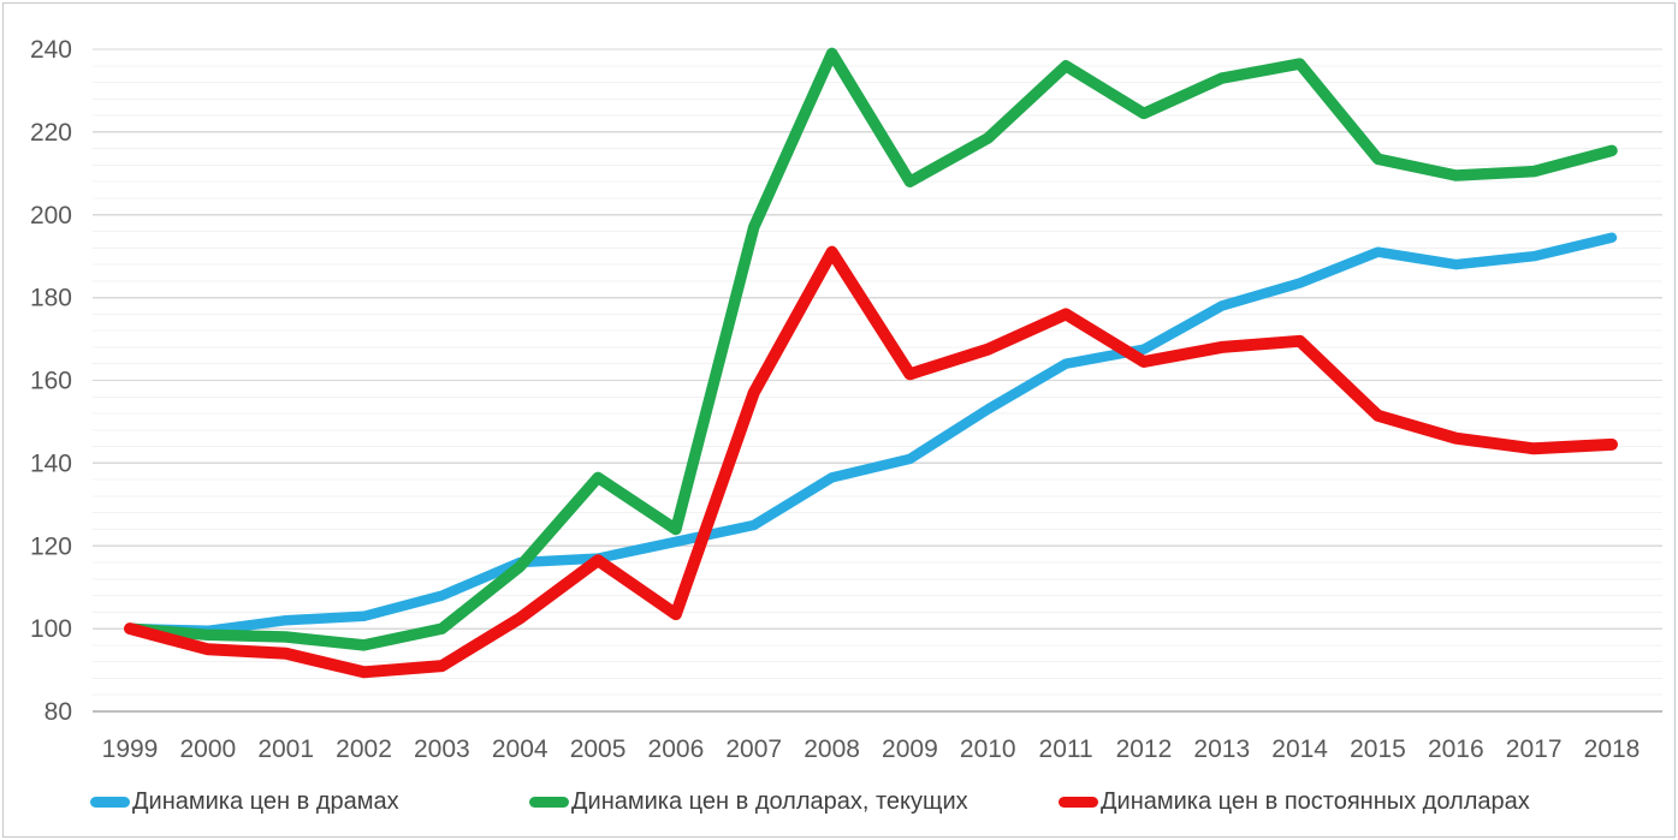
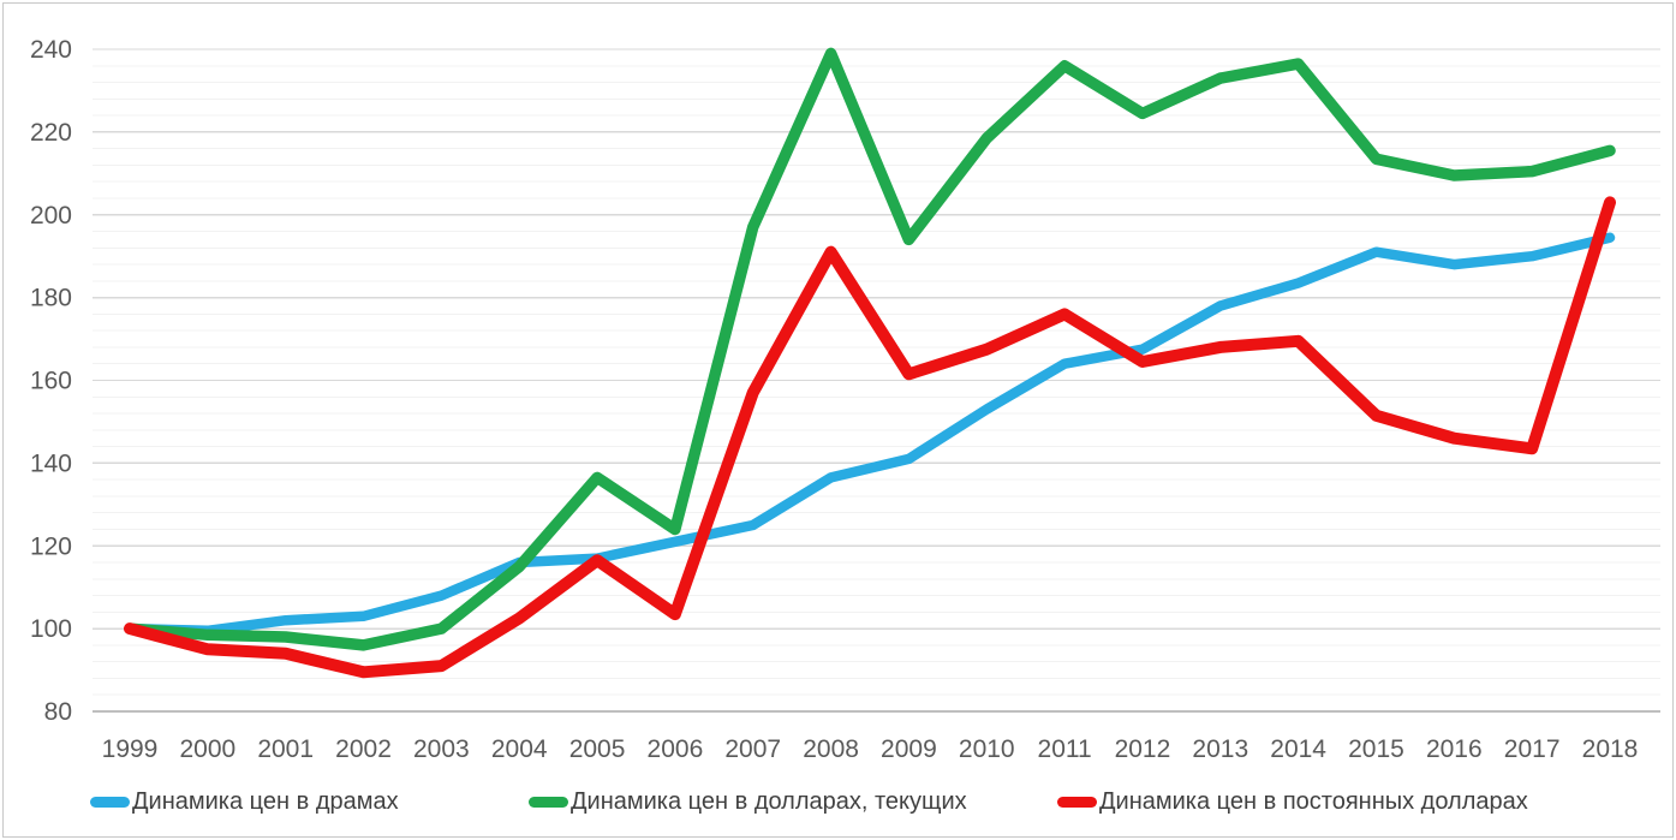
Динамика цен в долларах, текущих/2009: 208 -> 194
Динамика цен в постоянных долларах/2018: 144 -> 203
